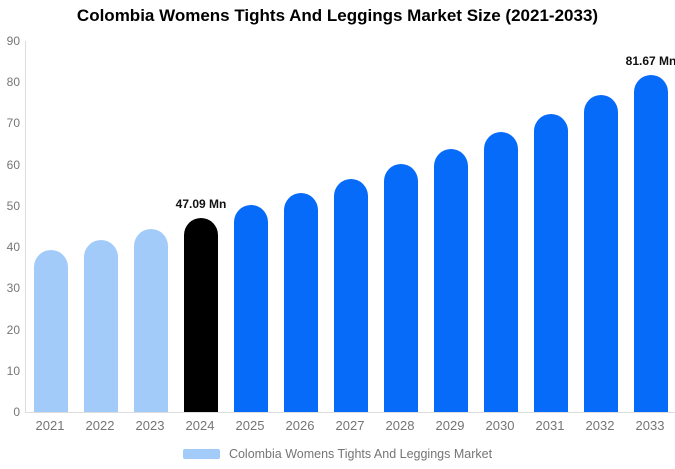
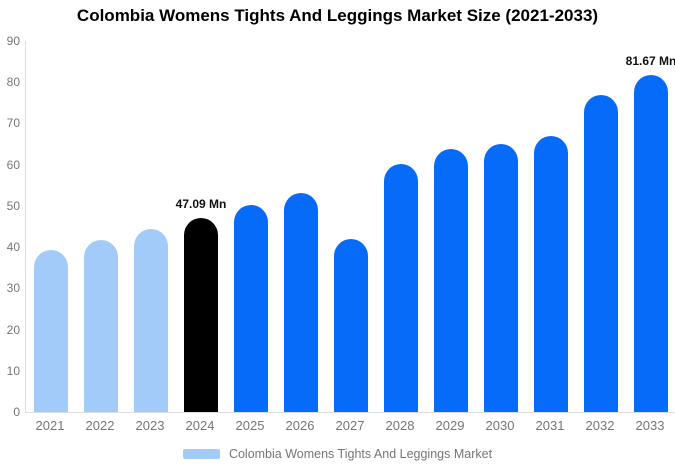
2027: 57 -> 42
2030: 68 -> 65
2031: 72 -> 67
